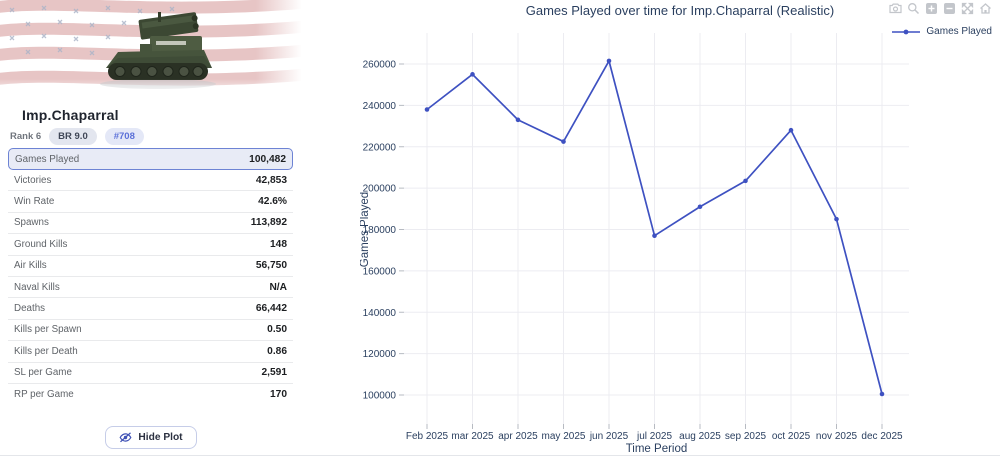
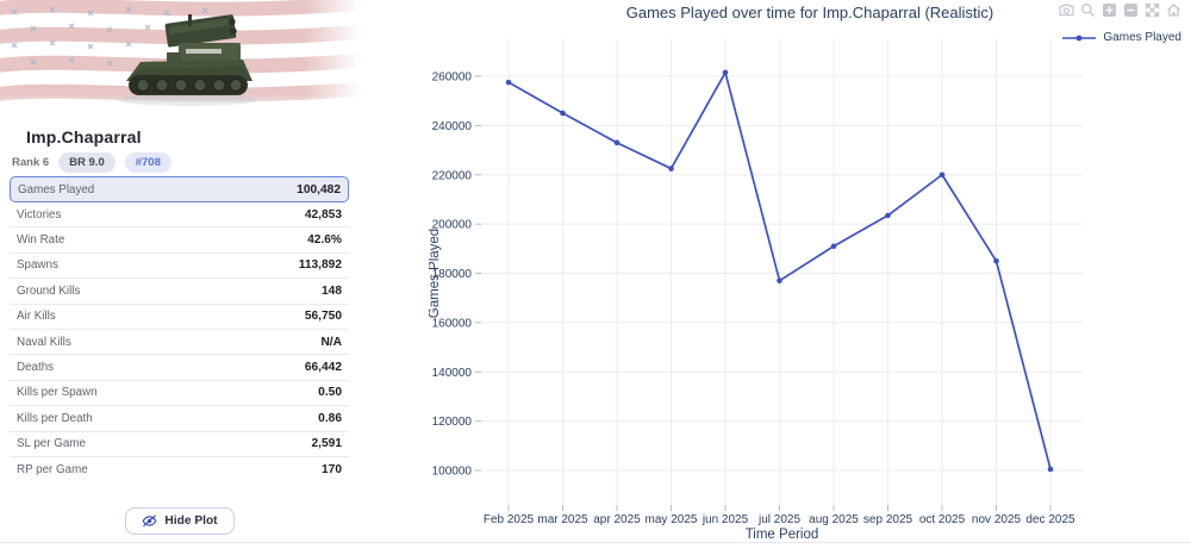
Feb 2025: 238000 -> 258000
mar 2025: 255000 -> 245000
oct 2025: 228000 -> 220000
